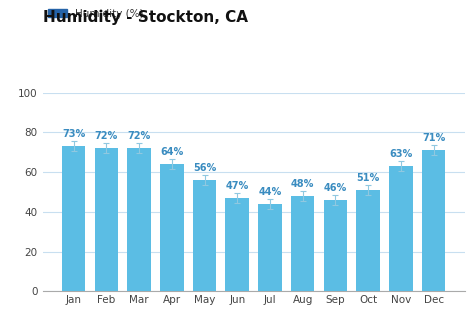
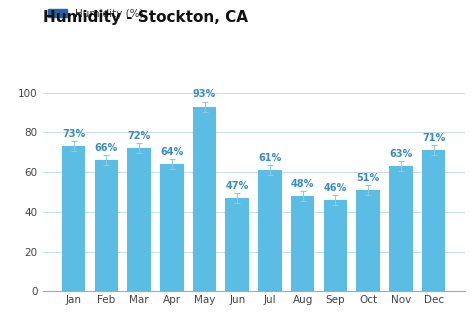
Feb: 72% -> 66%
May: 56% -> 93%
Jul: 44% -> 61%
